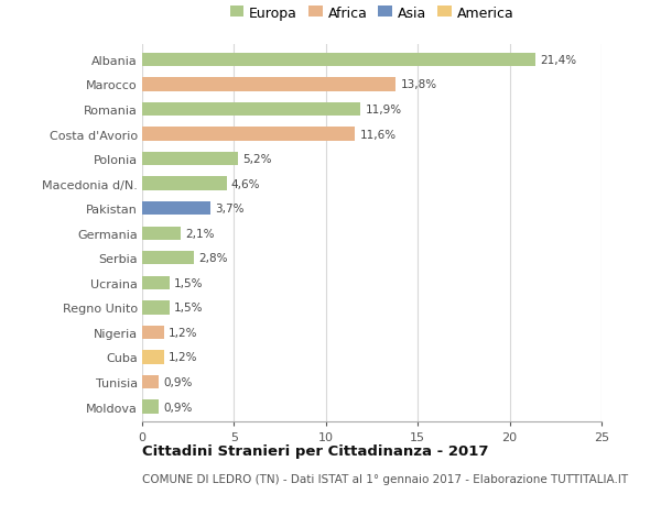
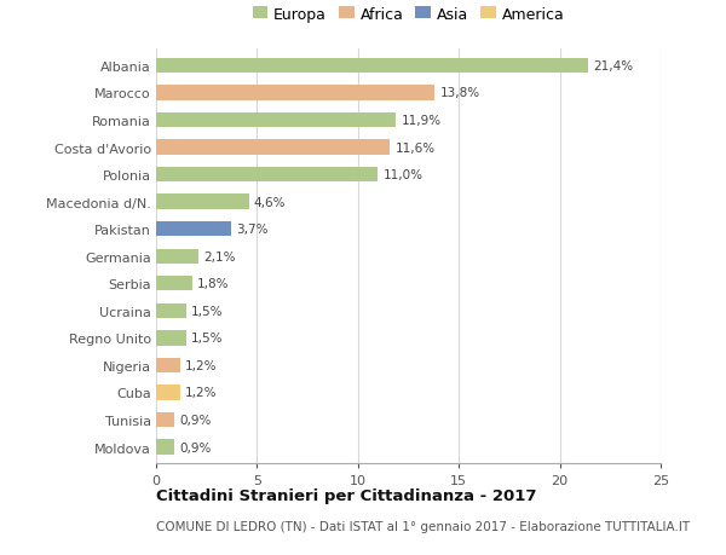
Polonia: 5,2% -> 11,0%
Serbia: 2,8% -> 1,8%
